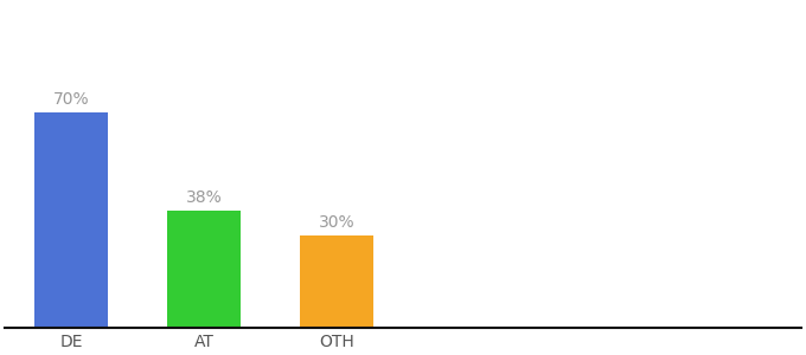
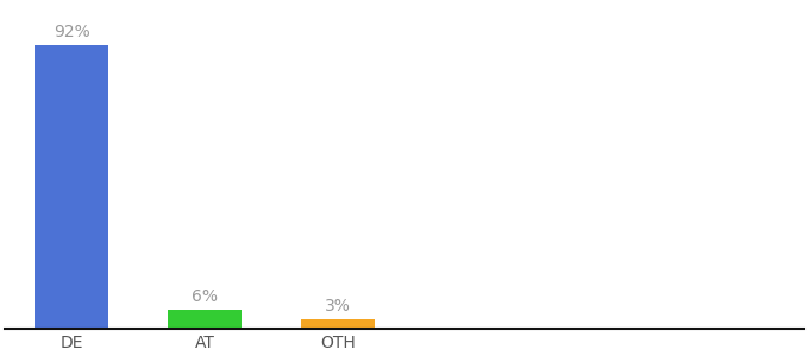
DE: 70% -> 92%
AT: 38% -> 6%
OTH: 30% -> 3%
